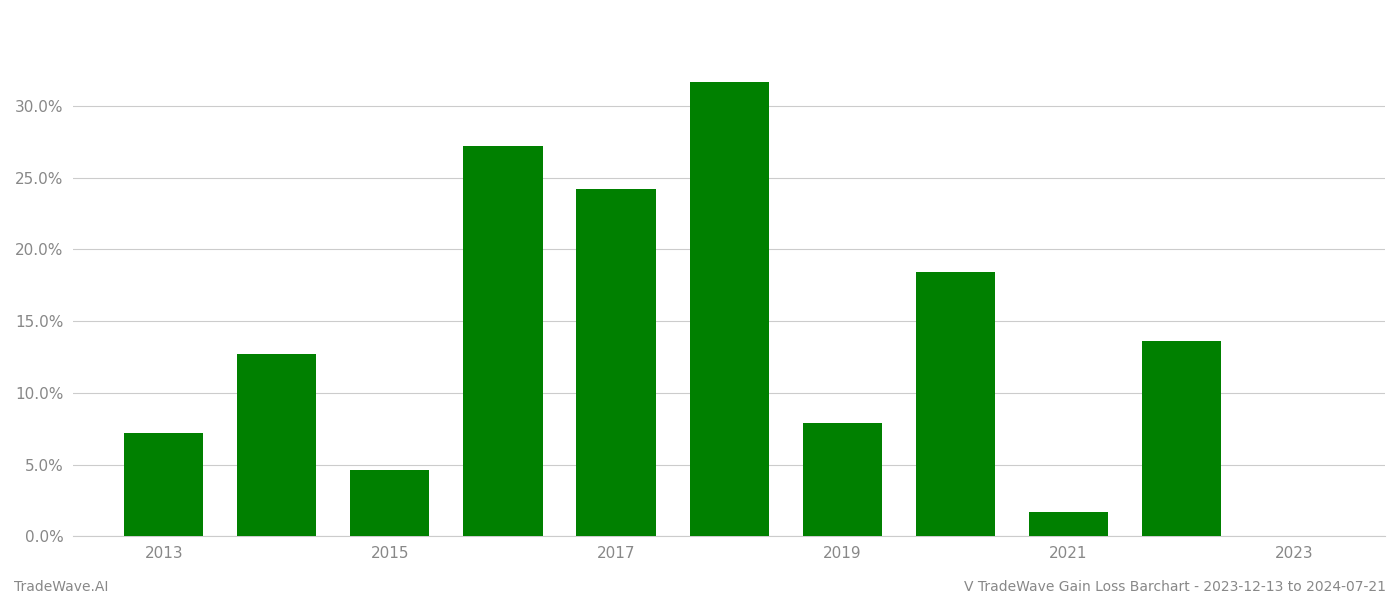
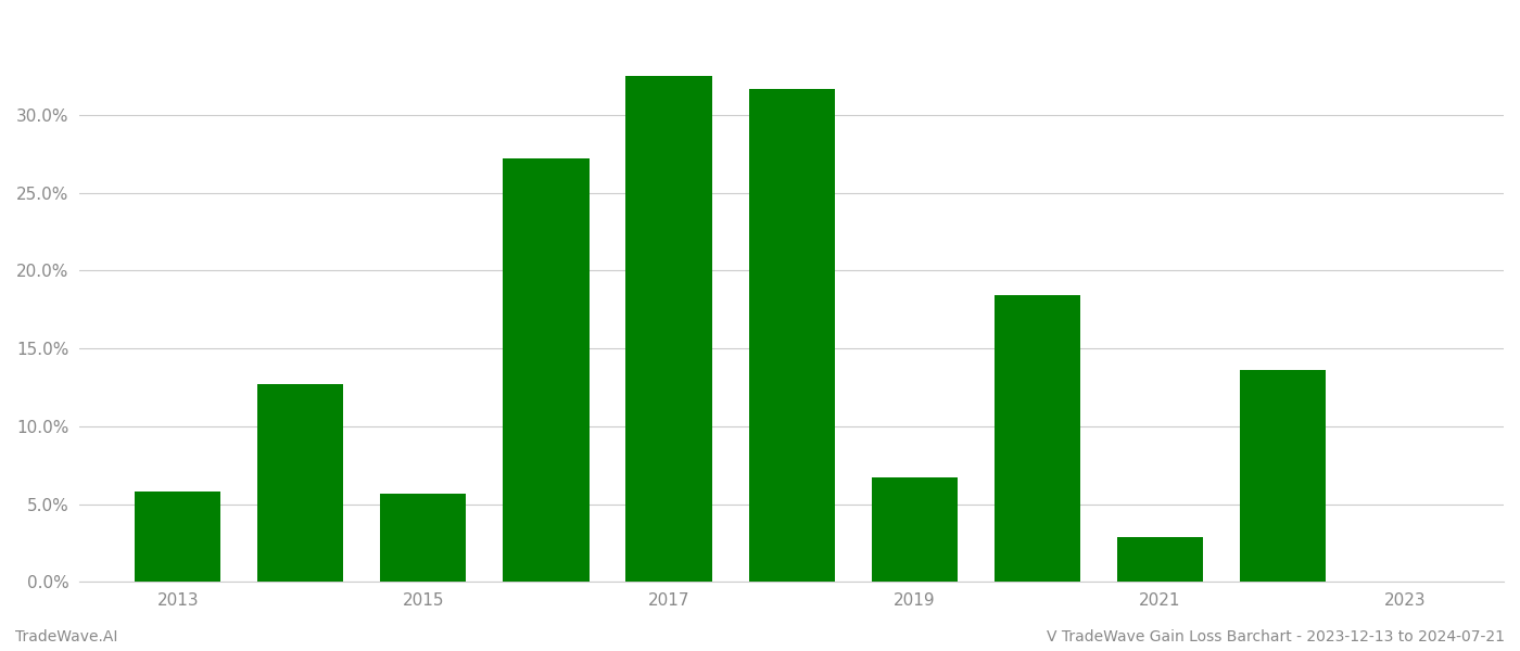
2013: 7.2% -> 5.8%
2015: 4.6% -> 5.7%
2017: 24.2% -> 32.5%
2019: 7.9% -> 6.7%
2021: 1.7% -> 2.9%
